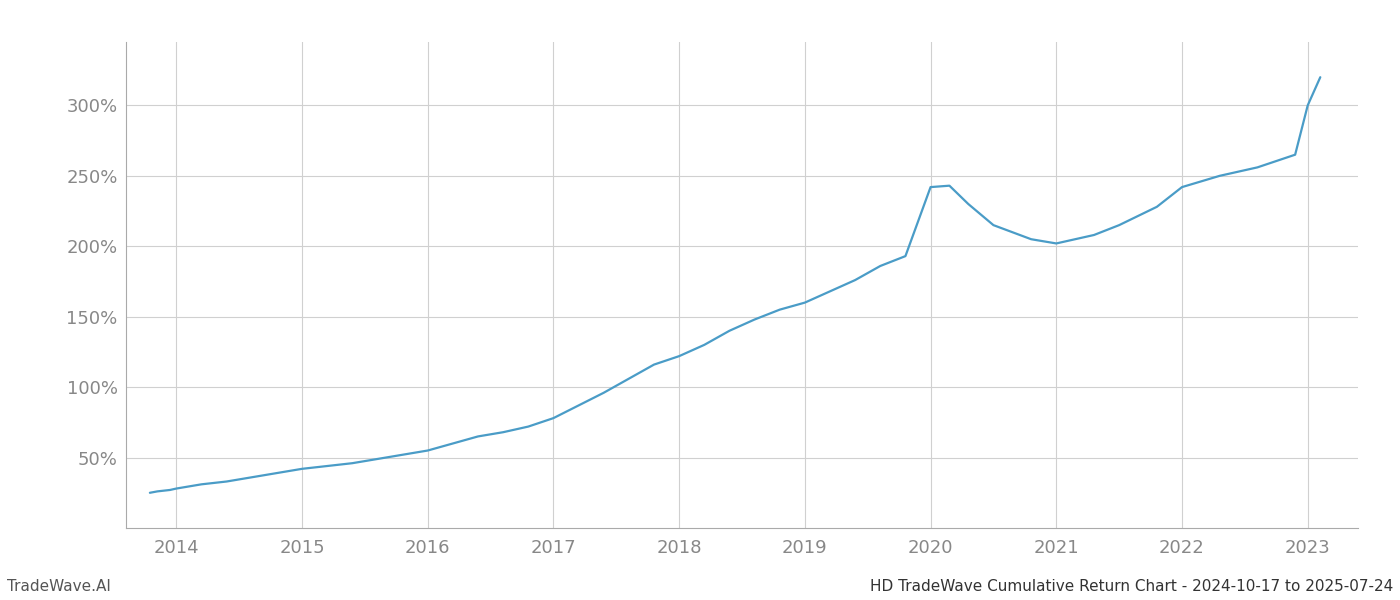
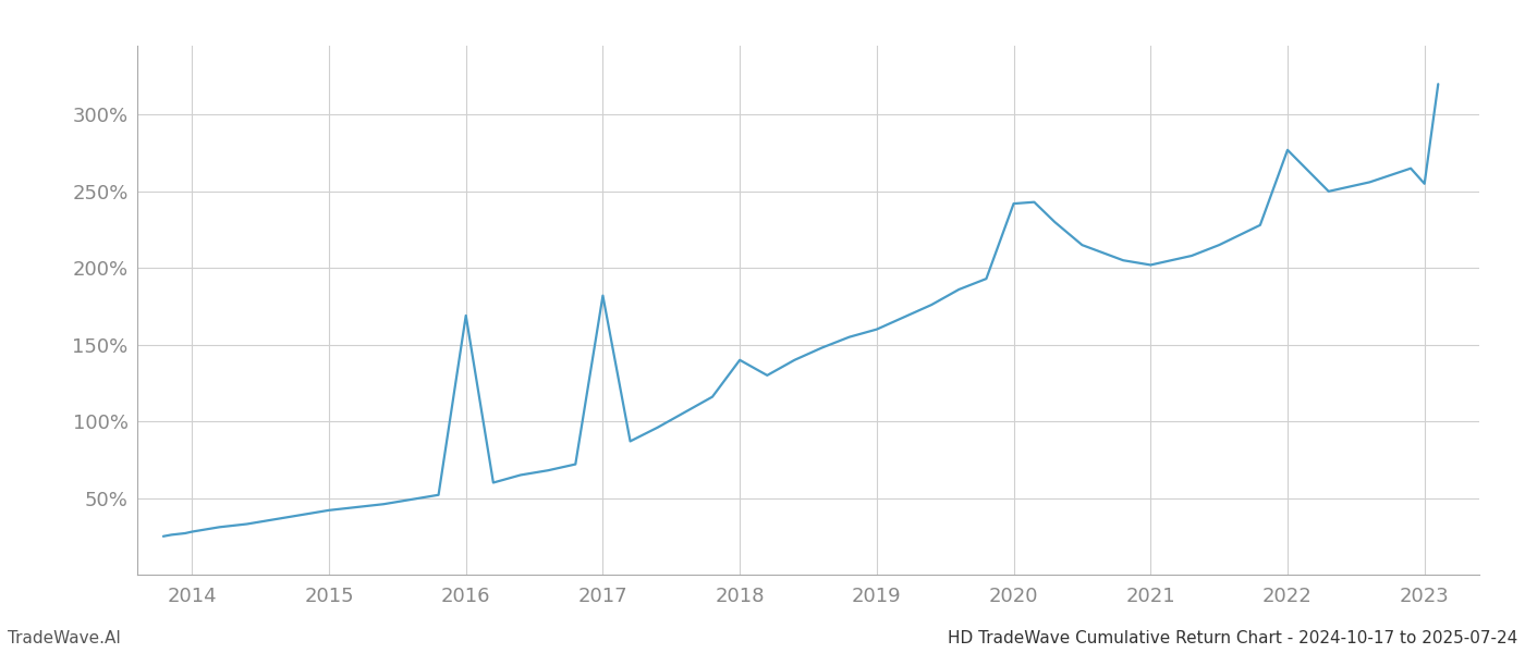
2016: 55% -> 169%
2017: 78% -> 182%
2018: 122% -> 140%
2022: 242% -> 277%
2023: 300% -> 255%
